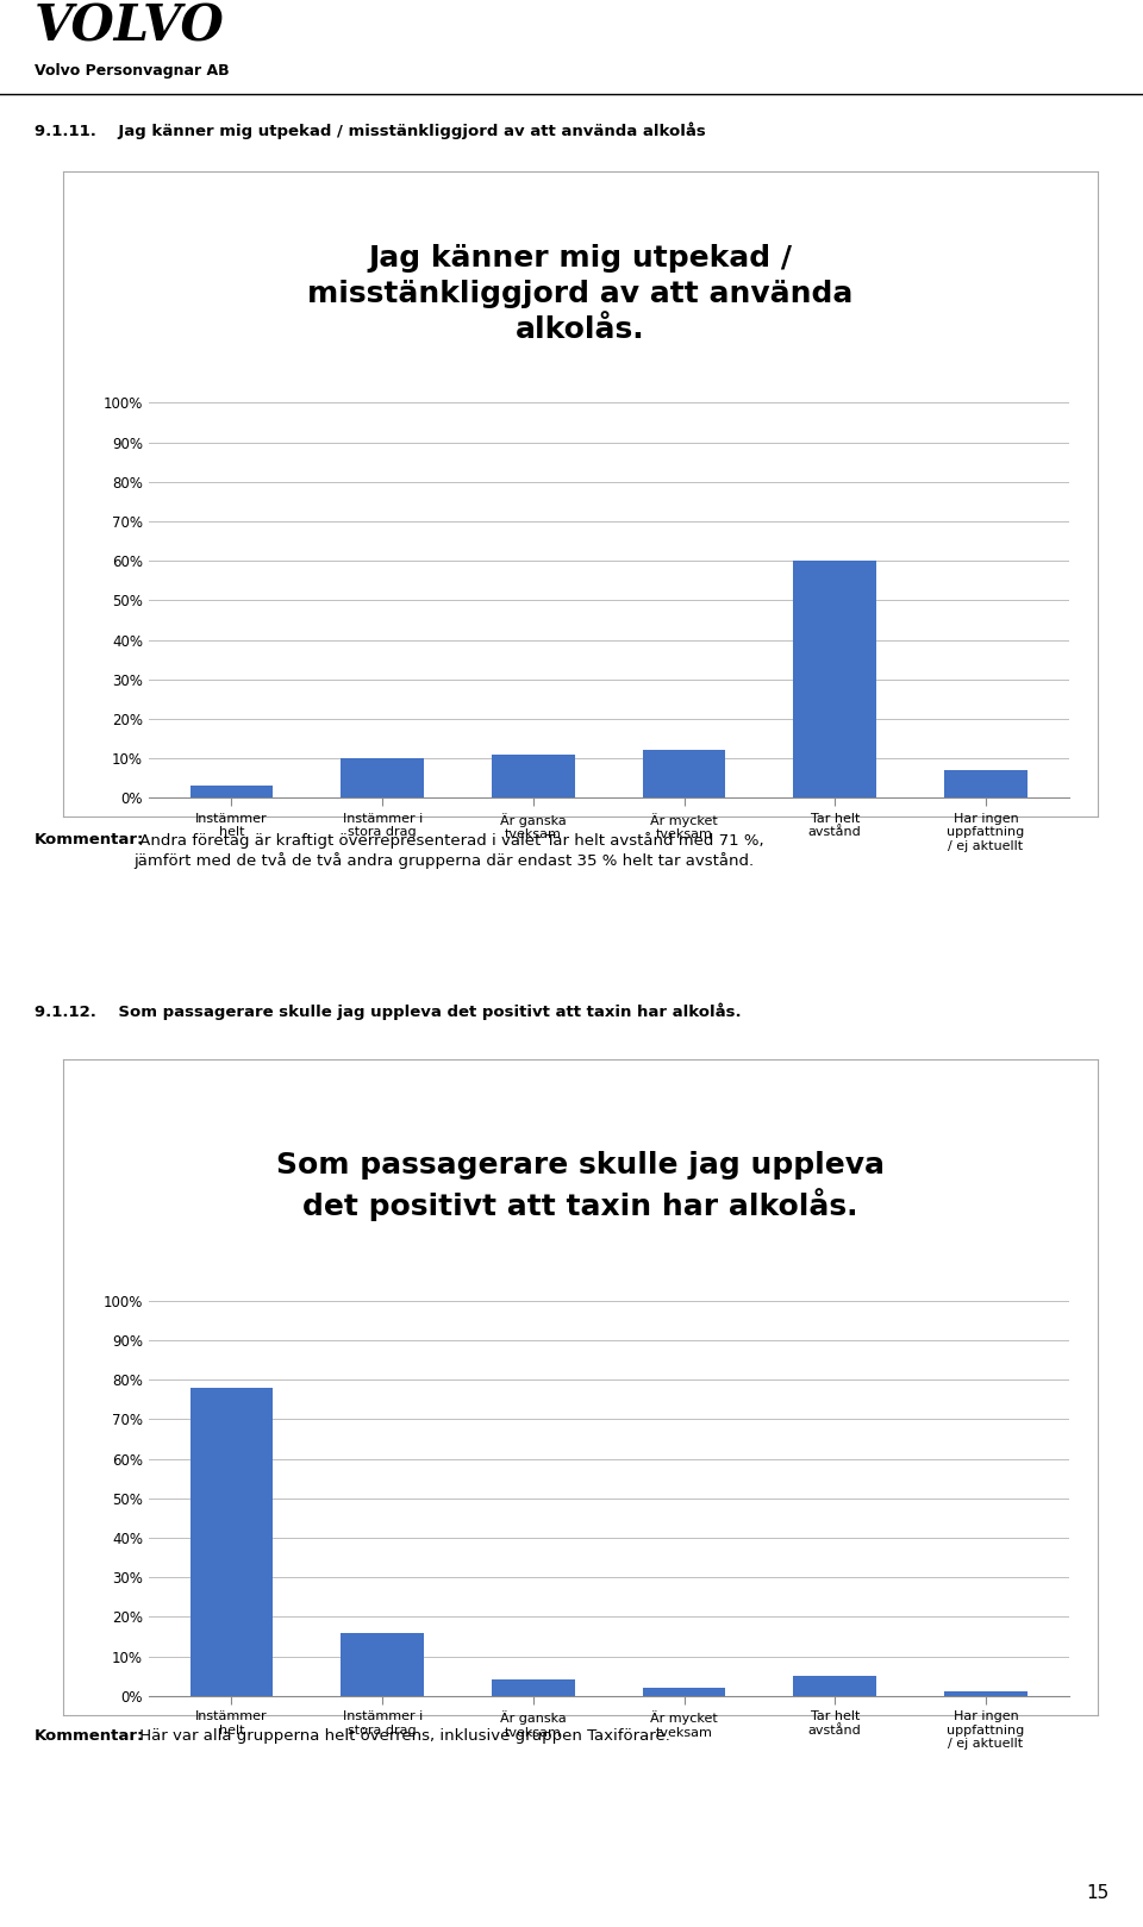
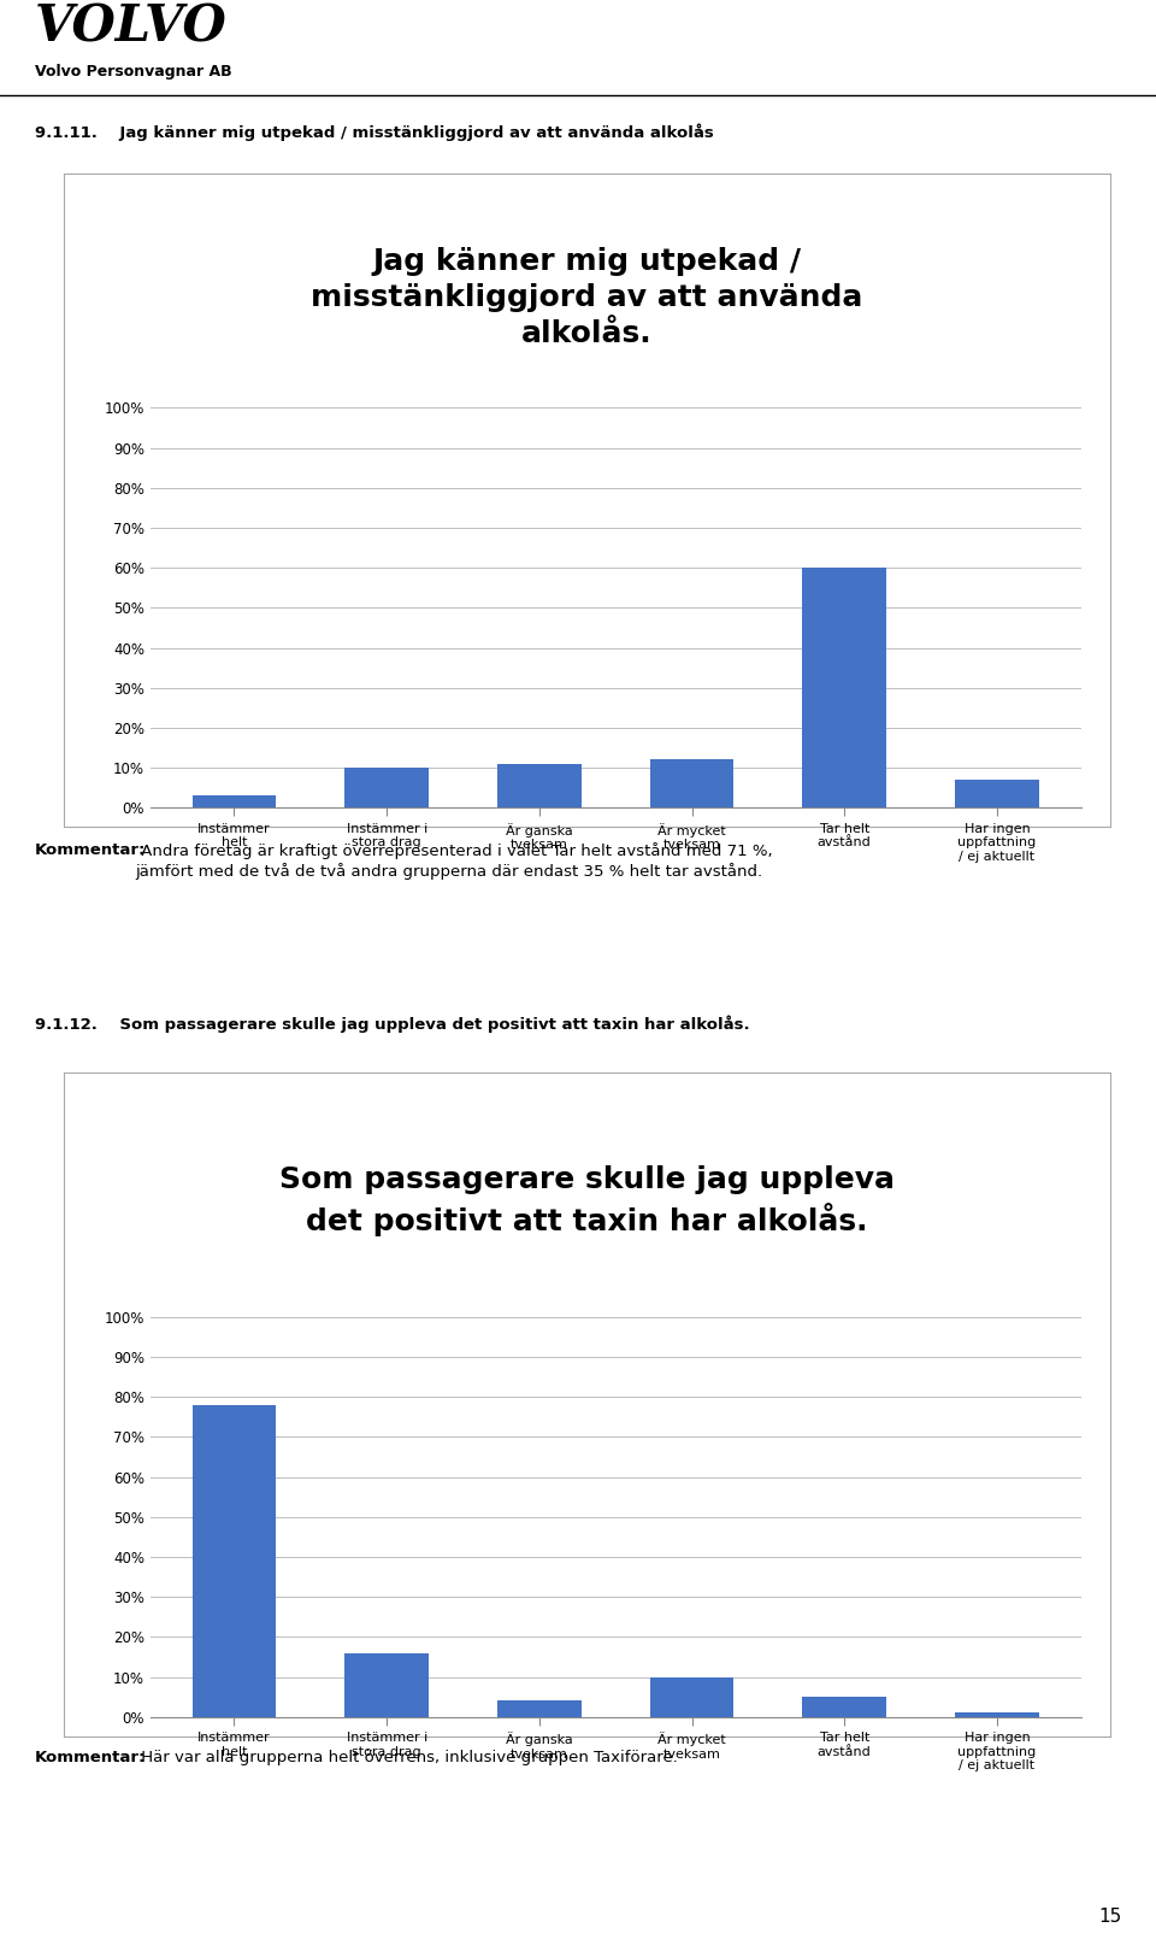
Är mycket tveksam: 2% -> 10%
